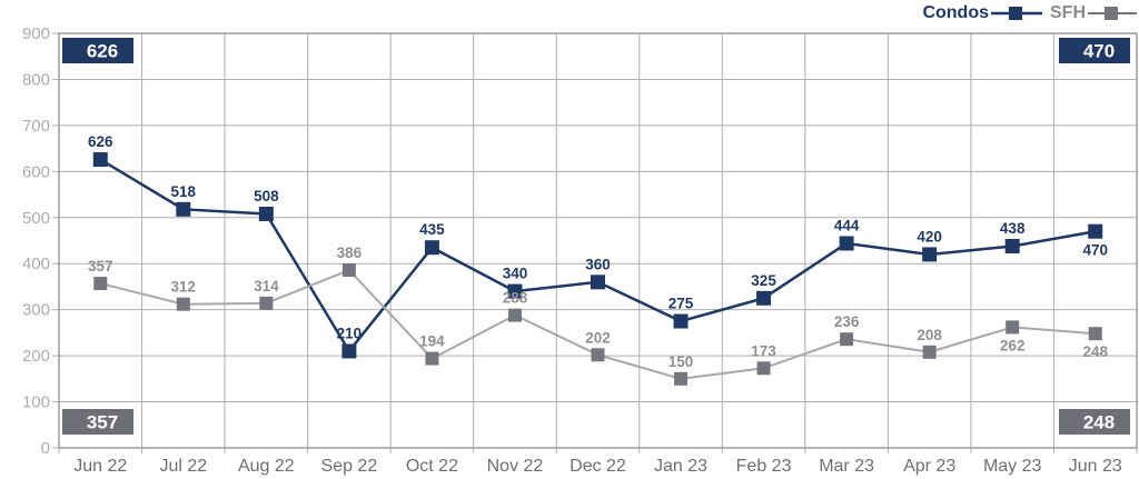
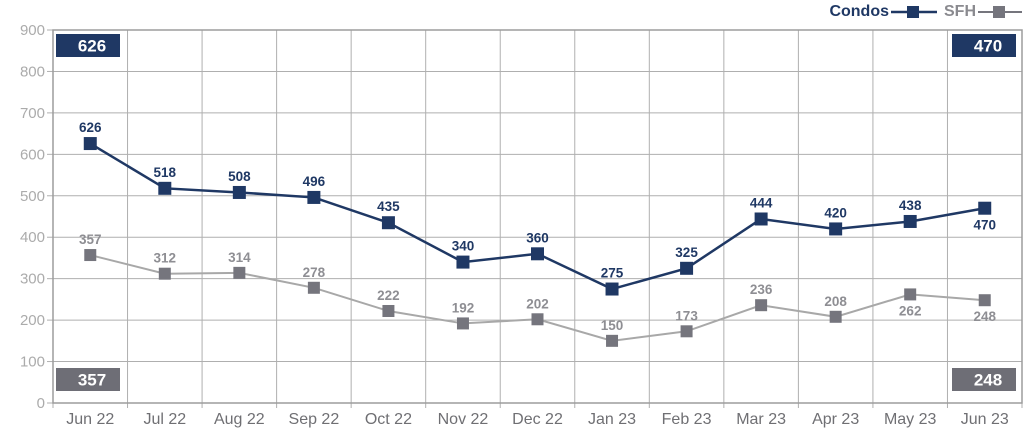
Condos/Sep 22: 210 -> 496
SFH/Sep 22: 386 -> 278
SFH/Oct 22: 194 -> 222
SFH/Nov 22: 288 -> 192
